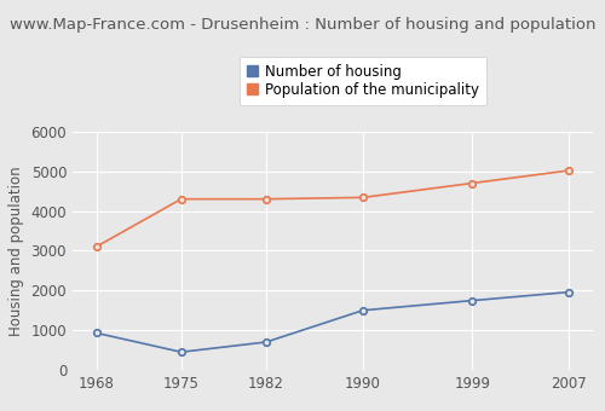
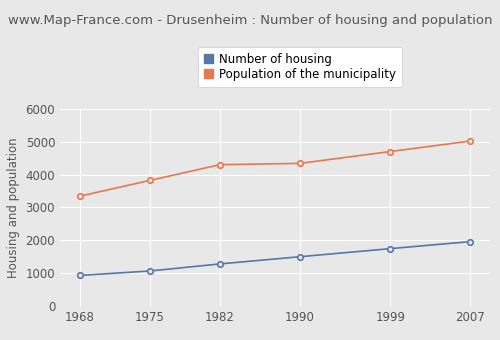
Population of the municipality/1968: 3100 -> 3340
Number of housing/1975: 450 -> 1060
Population of the municipality/1975: 4300 -> 3820
Number of housing/1982: 700 -> 1280
